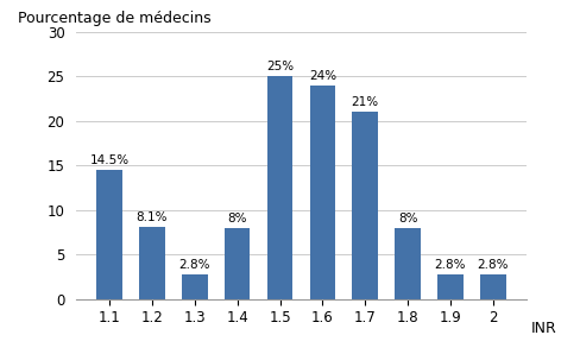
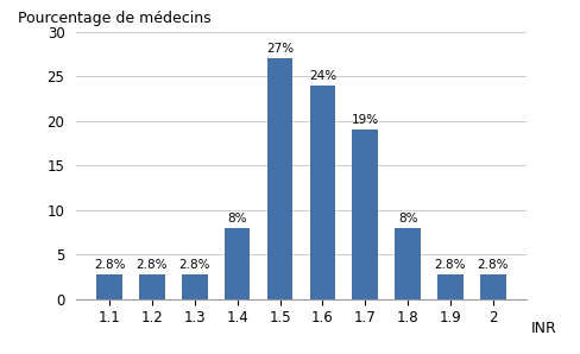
1.1: 14.5% -> 2.8%
1.2: 8.1% -> 2.8%
1.5: 25% -> 27%
1.7: 21% -> 19%
